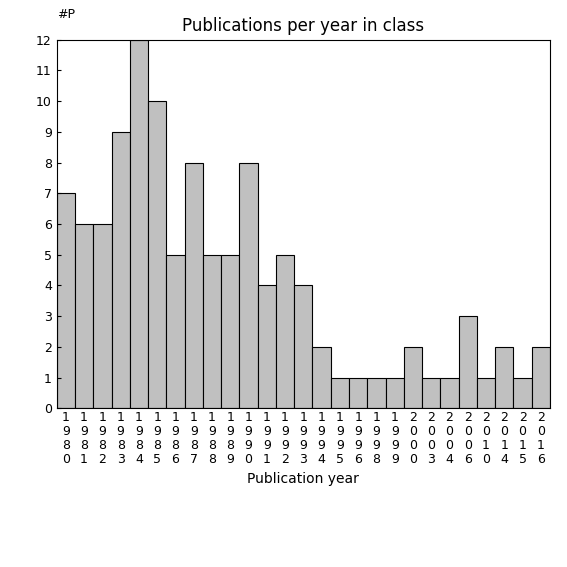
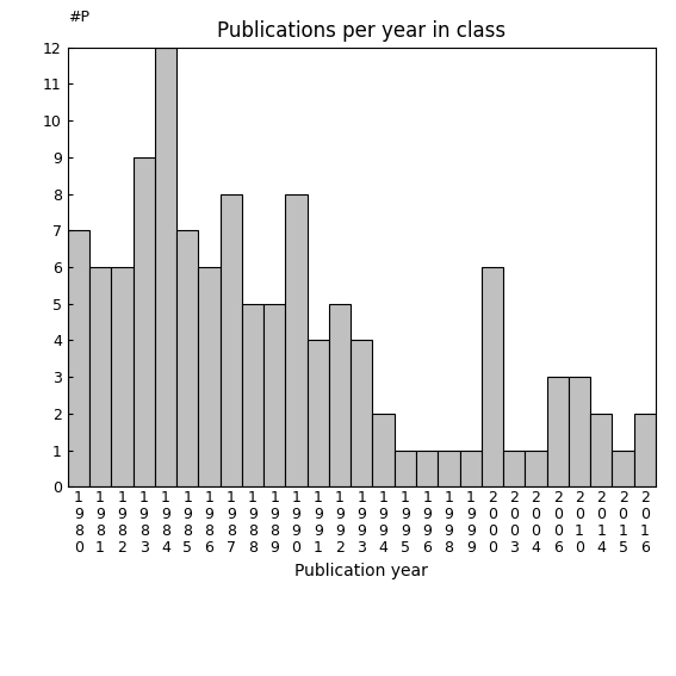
1 9 8 5: 10 -> 7
1 9 8 6: 5 -> 6
2 0 0 0: 2 -> 6
2 0 1 0: 1 -> 3
